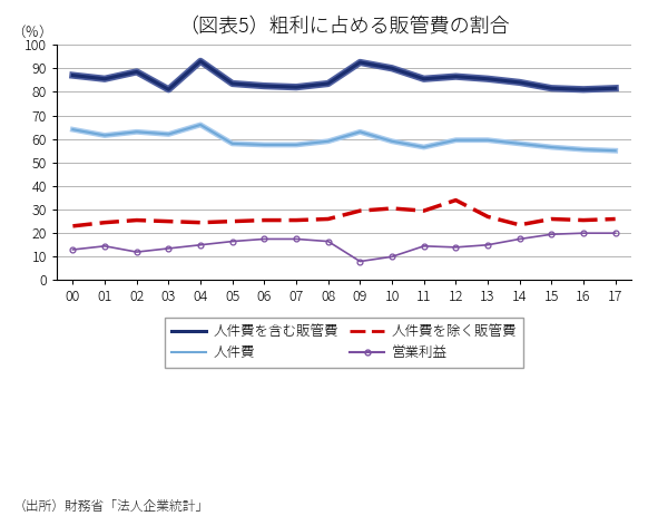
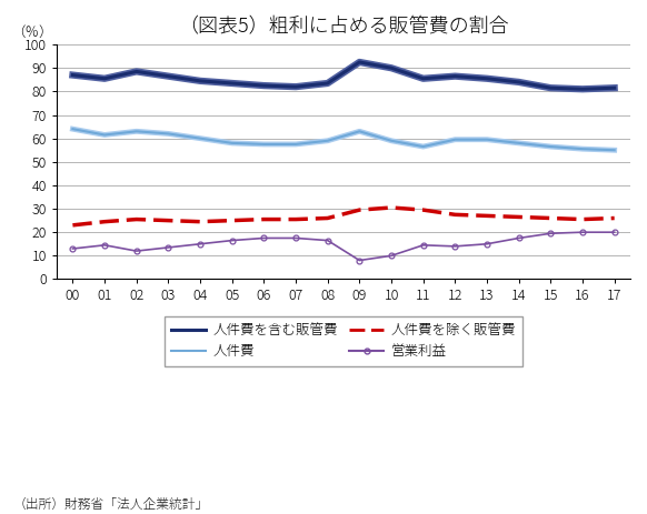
人件費を含む販管費/03: 81.0 -> 86.5
人件費を含む販管費/04: 93.0 -> 84.5
人件費/04: 66.0 -> 60.0
人件費を除く販管費/12: 34.0 -> 27.5
人件費を除く販管費/14: 23.5 -> 26.5
